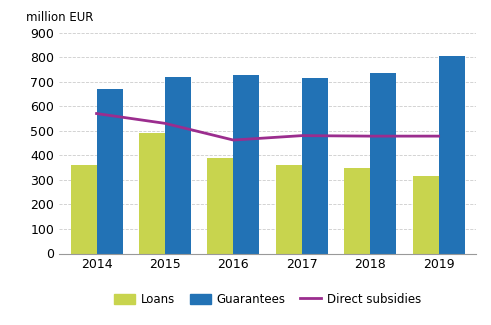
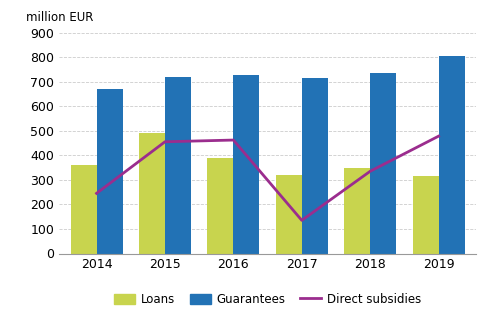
Direct subsidies/2014: 570 -> 245
Direct subsidies/2015: 530 -> 455
Loans/2017: 360 -> 320
Direct subsidies/2017: 480 -> 135
Direct subsidies/2018: 478 -> 335
